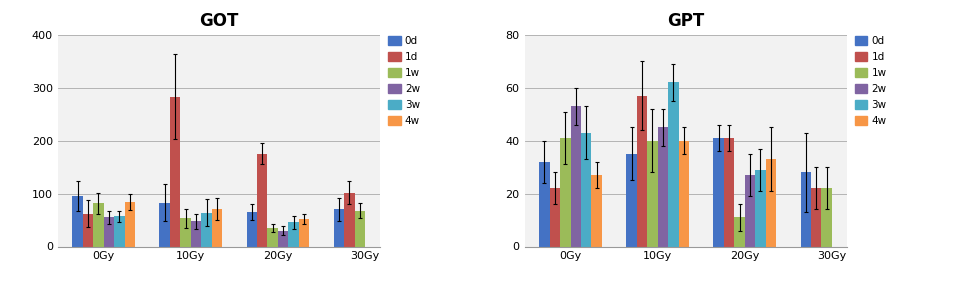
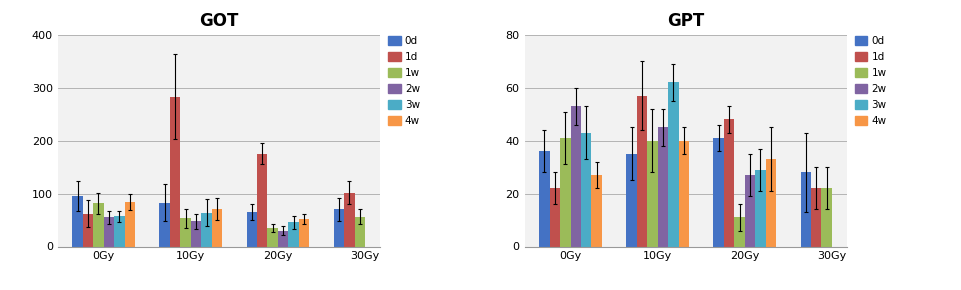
GOT/1w/30Gy: 68 -> 56
GPT/0d/0Gy: 32 -> 36
GPT/1d/20Gy: 41 -> 48
